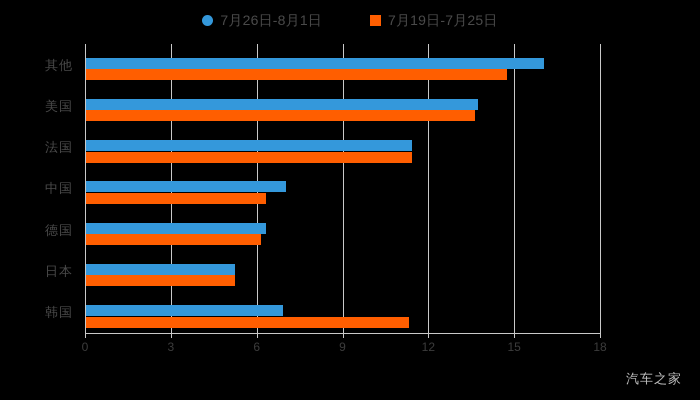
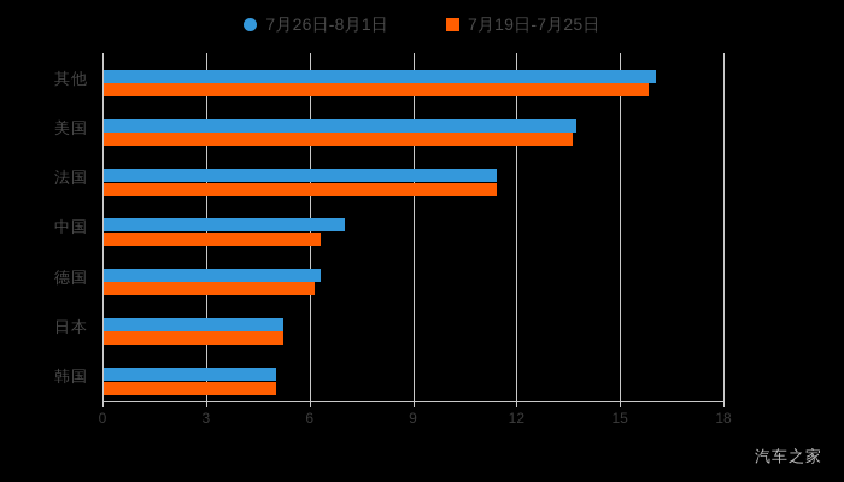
7月19日-7月25日/其他: 14.7 -> 15.8
7月26日-8月1日/韩国: 6.9 -> 5.0
7月19日-7月25日/韩国: 11.3 -> 5.0
